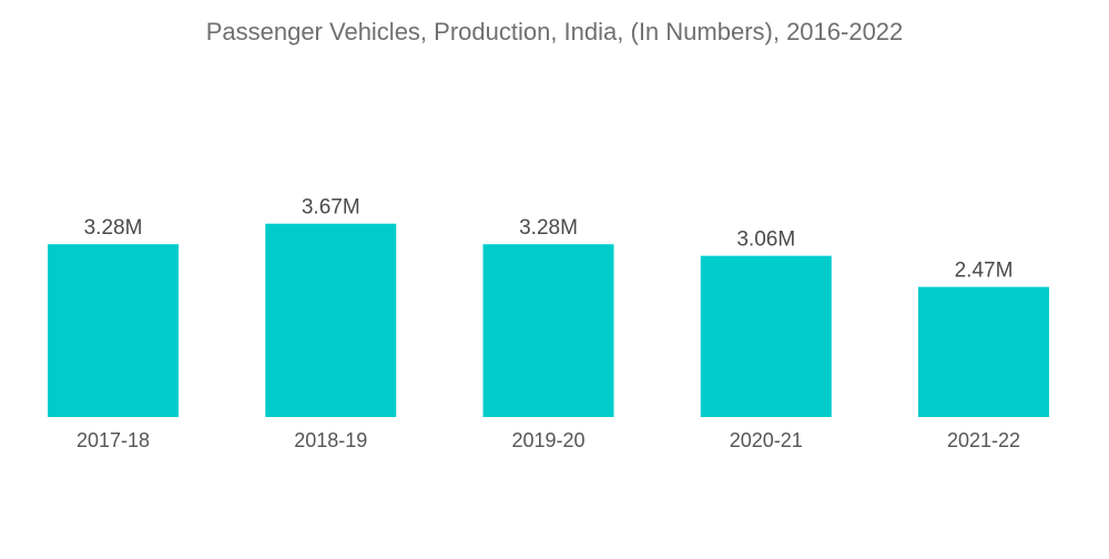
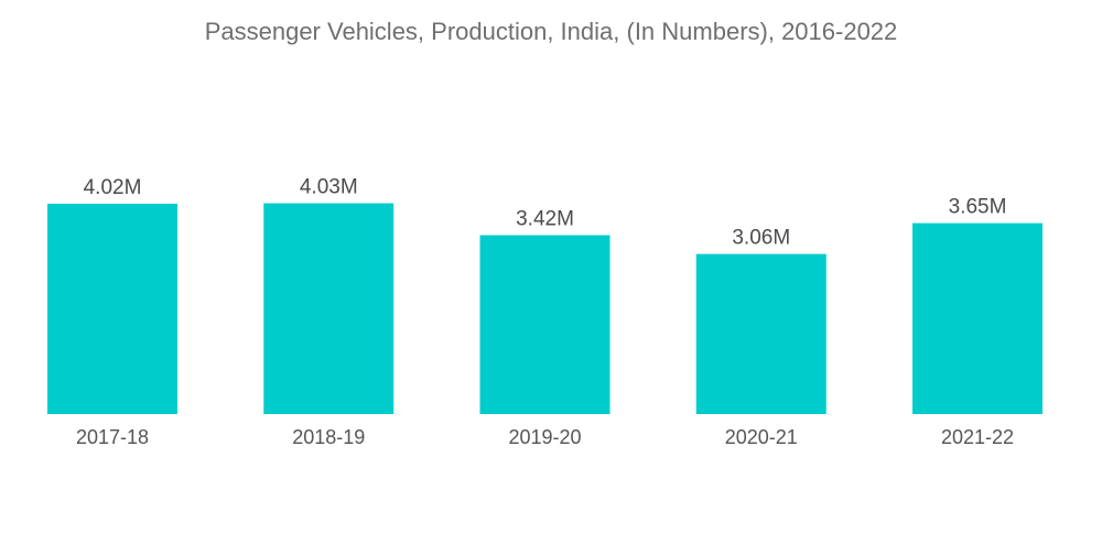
2017-18: 3.28M -> 4.02M
2018-19: 3.67M -> 4.03M
2019-20: 3.28M -> 3.42M
2021-22: 2.47M -> 3.65M
